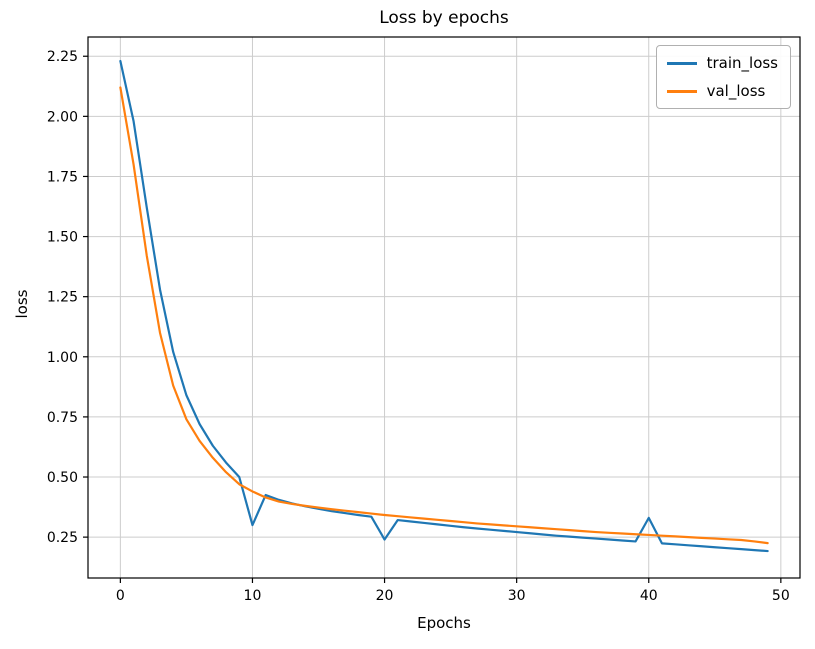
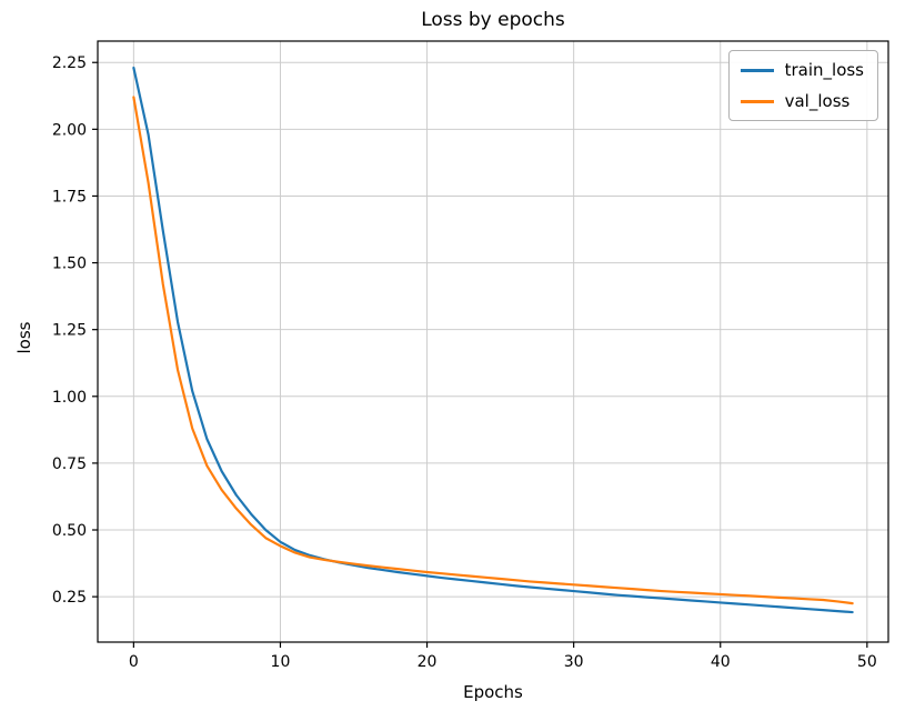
train_loss/10: 0.30 -> 0.46
train_loss/20: 0.24 -> 0.33
train_loss/40: 0.33 -> 0.23
